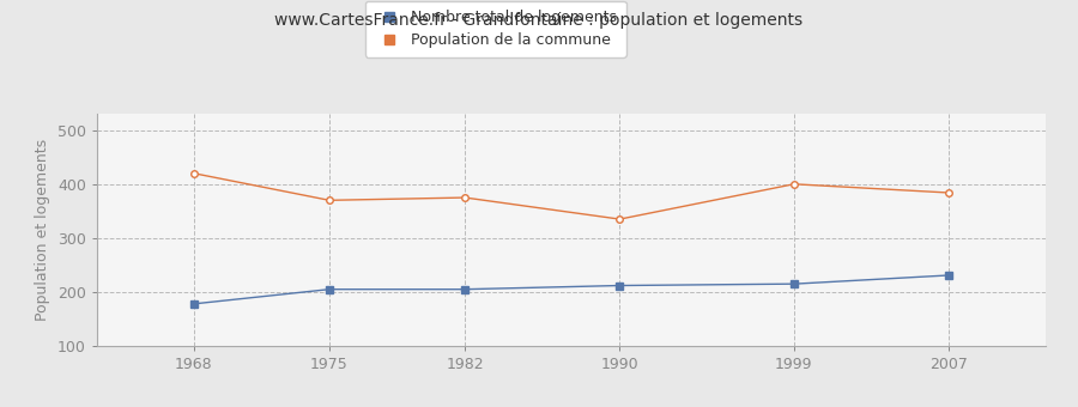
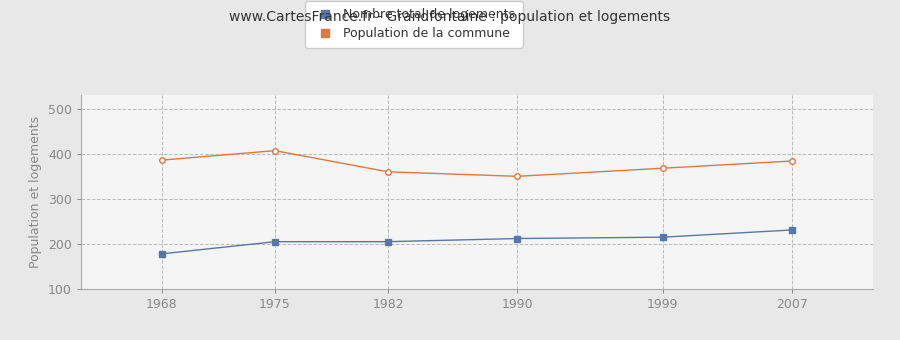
Population de la commune/1968: 420 -> 386
Population de la commune/1975: 370 -> 407
Population de la commune/1982: 375 -> 360
Population de la commune/1990: 335 -> 350
Population de la commune/1999: 400 -> 368
